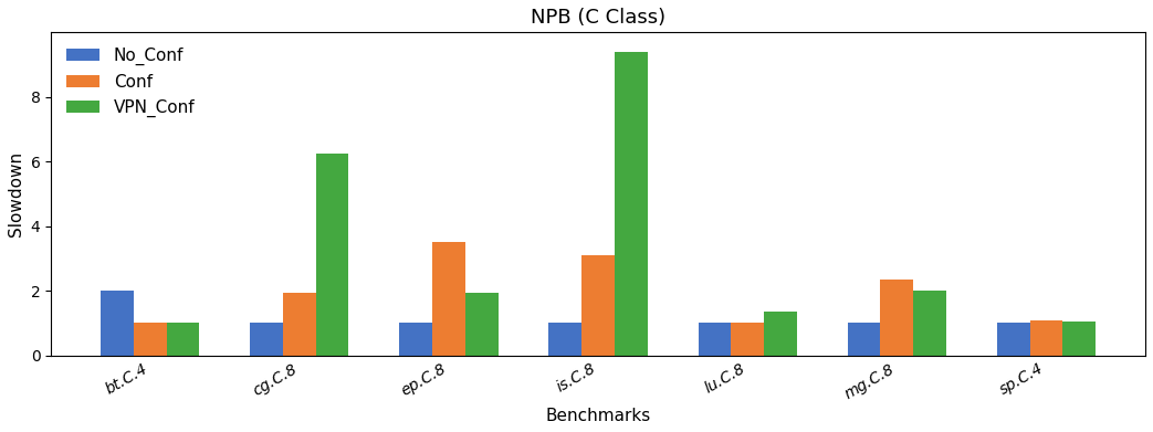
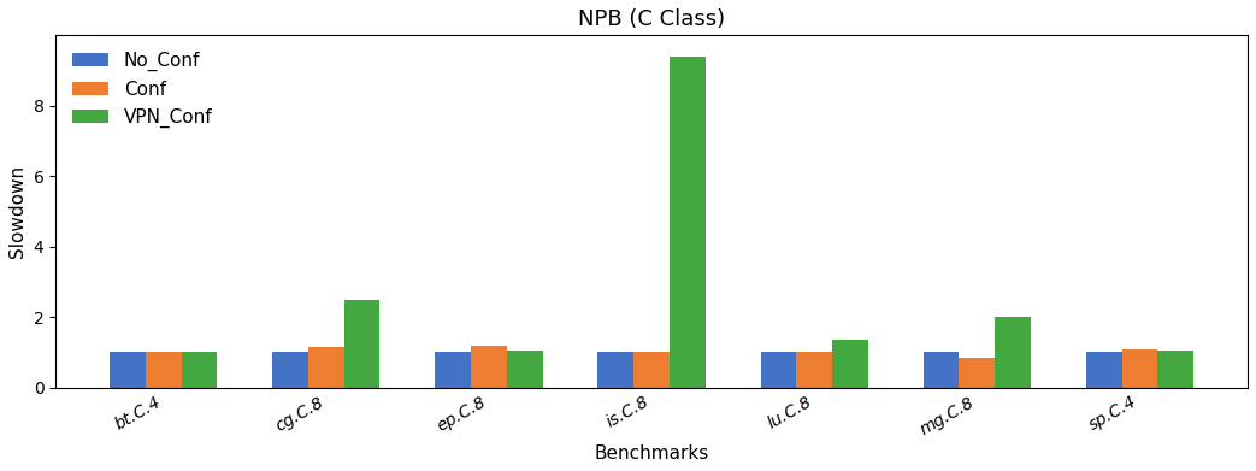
No_Conf/bt.C.4: 2 -> 1
Conf/cg.C.8: 1.95 -> 1.15
VPN_Conf/cg.C.8: 6.25 -> 2.50
Conf/ep.C.8: 3.50 -> 1.20
VPN_Conf/ep.C.8: 1.95 -> 1.05
Conf/is.C.8: 3.10 -> 1.00
Conf/mg.C.8: 2.35 -> 0.85
